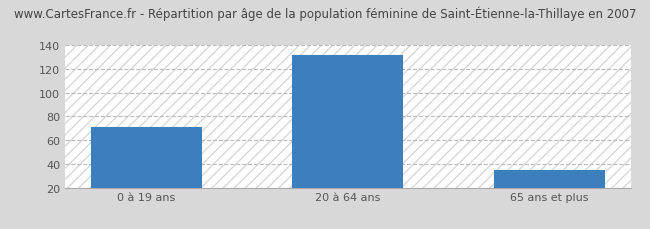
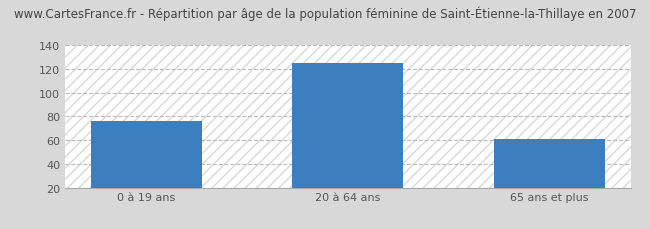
0 à 19 ans: 71 -> 76
20 à 64 ans: 132 -> 125
65 ans et plus: 35 -> 61
